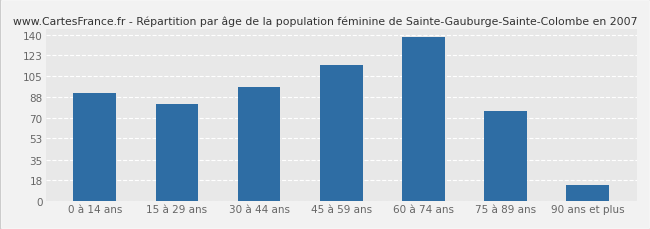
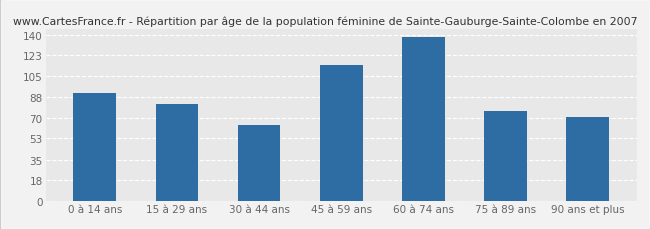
30 à 44 ans: 96 -> 64
90 ans et plus: 14 -> 71
